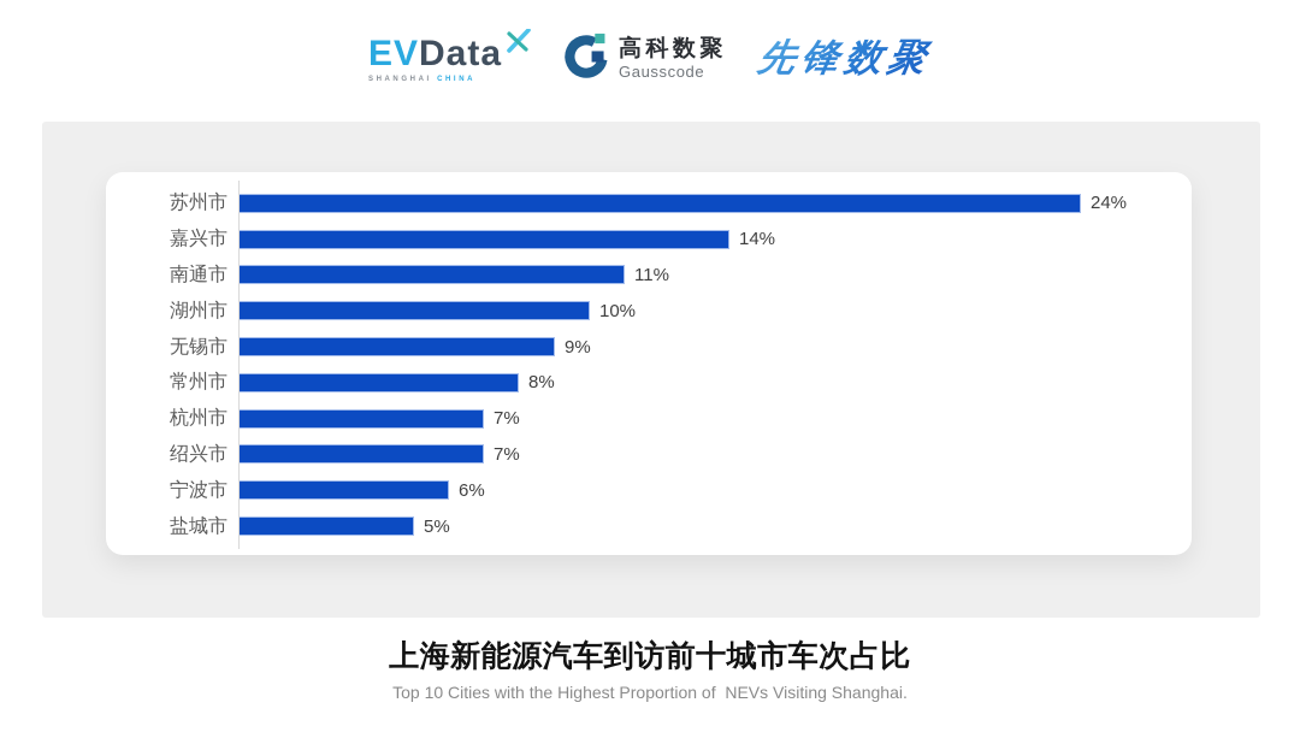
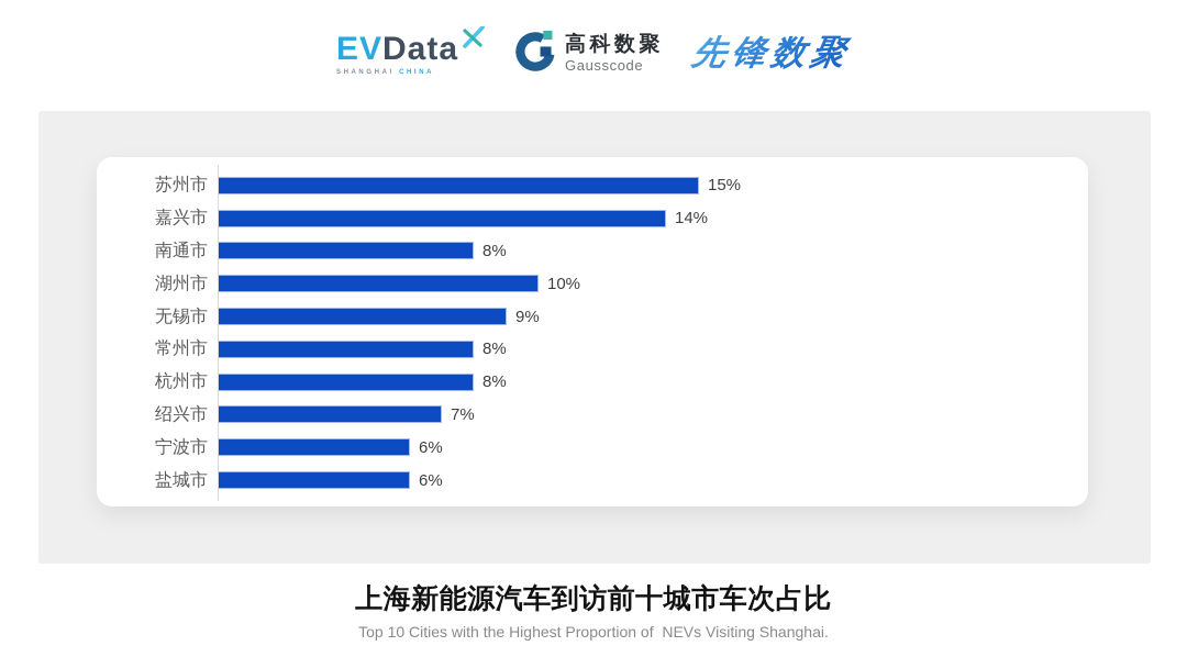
苏州市: 24% -> 15%
南通市: 11% -> 8%
杭州市: 7% -> 8%
盐城市: 5% -> 6%
